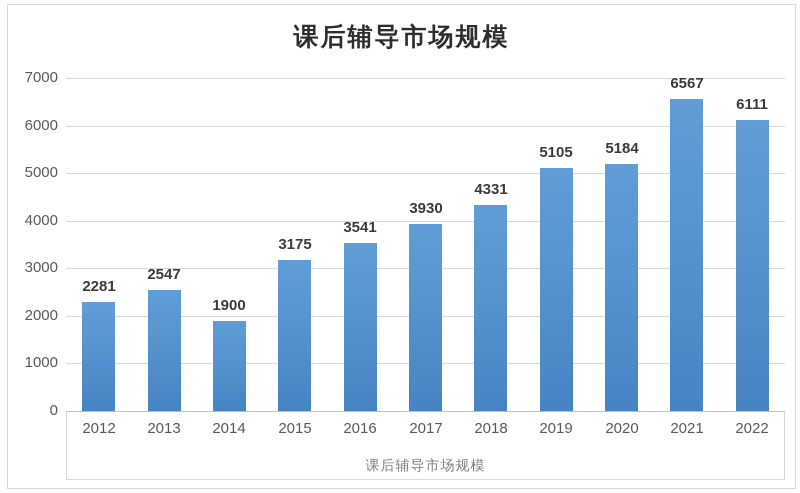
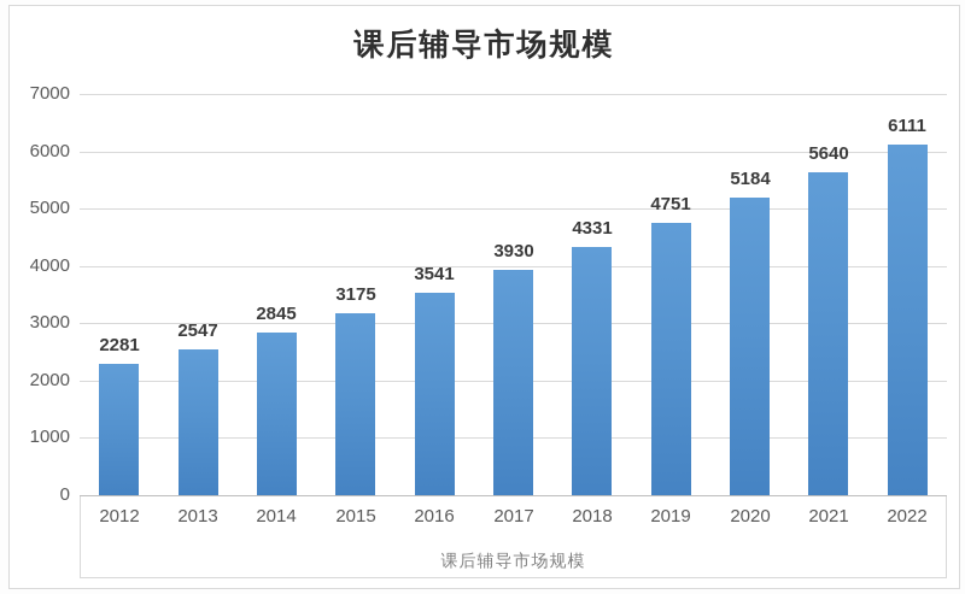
2014: 1900 -> 2845
2019: 5105 -> 4751
2021: 6567 -> 5640
